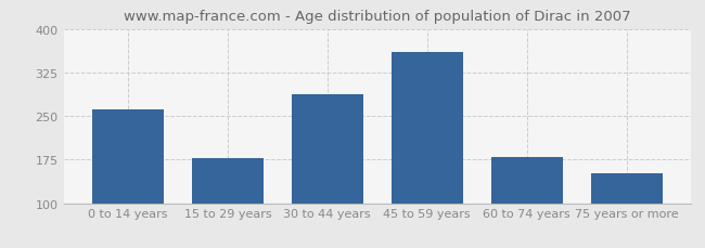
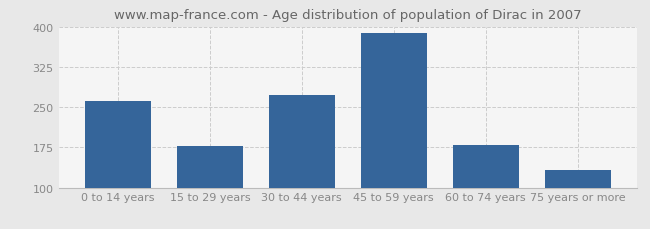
30 to 44 years: 288 -> 272
45 to 59 years: 360 -> 388
75 years or more: 152 -> 133
